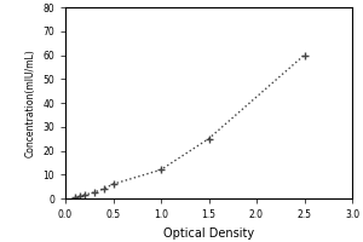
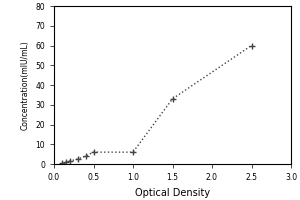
1.0: 12 -> 6
1.5: 25 -> 33
